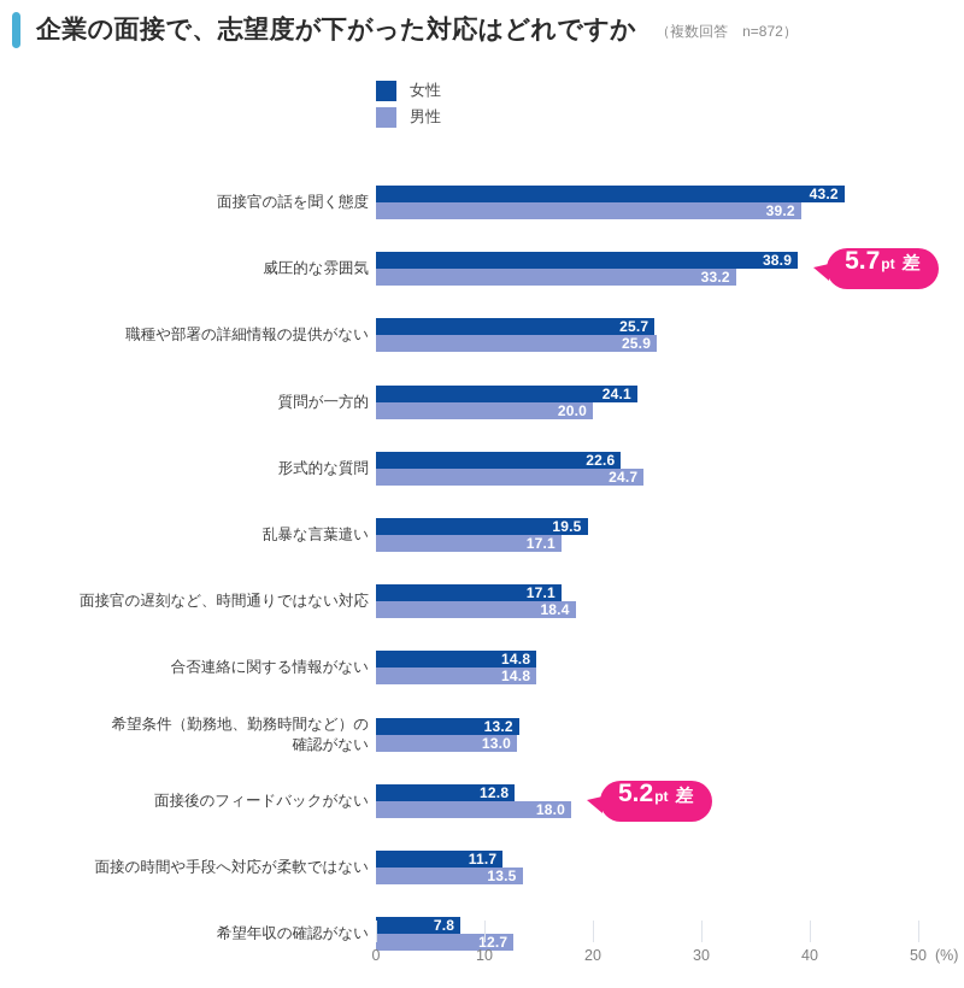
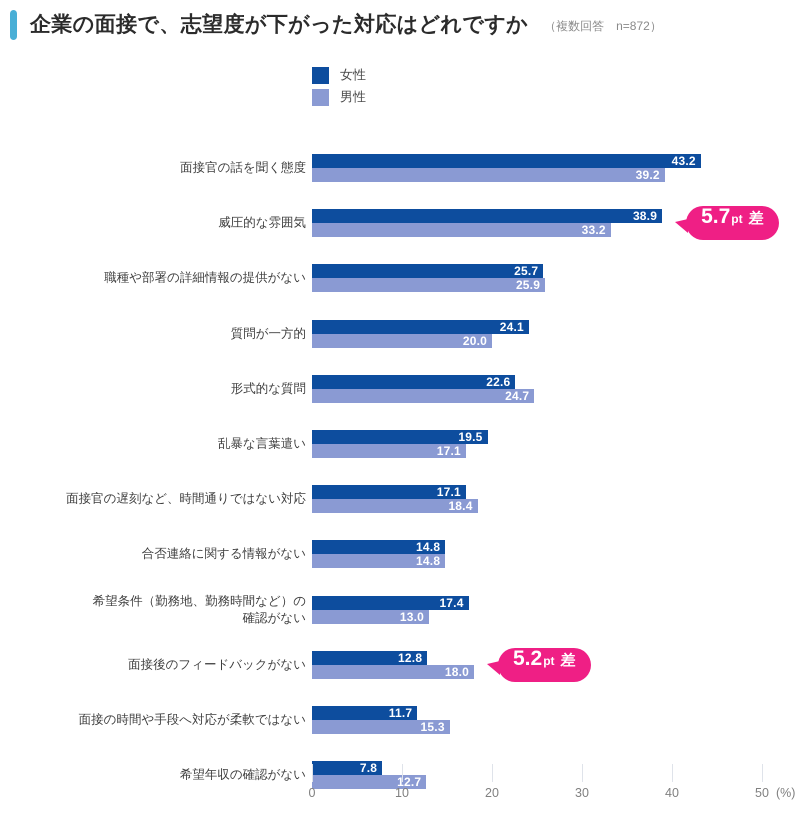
女性/希望条件（勤務地、勤務時間など）の 確認がない: 13.2 -> 17.4
男性/面接の時間や手段へ対応が柔軟ではない: 13.5 -> 15.3
